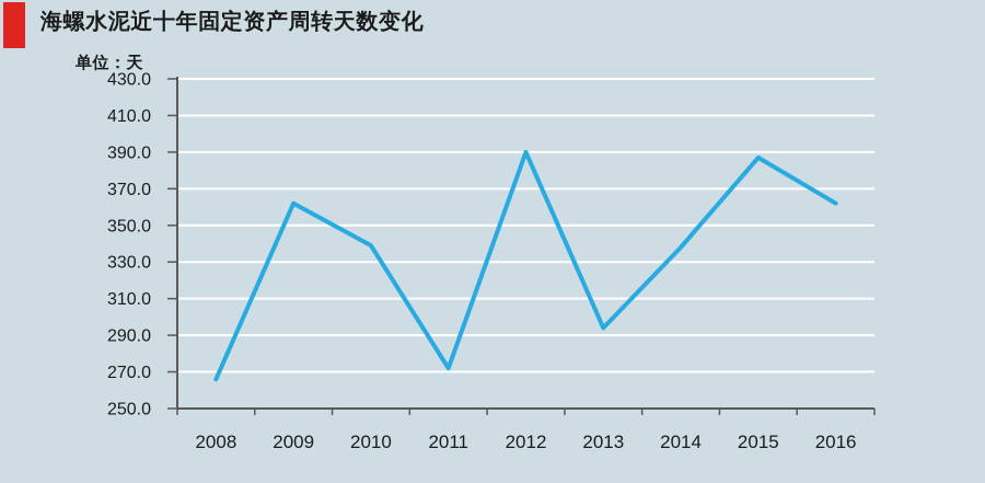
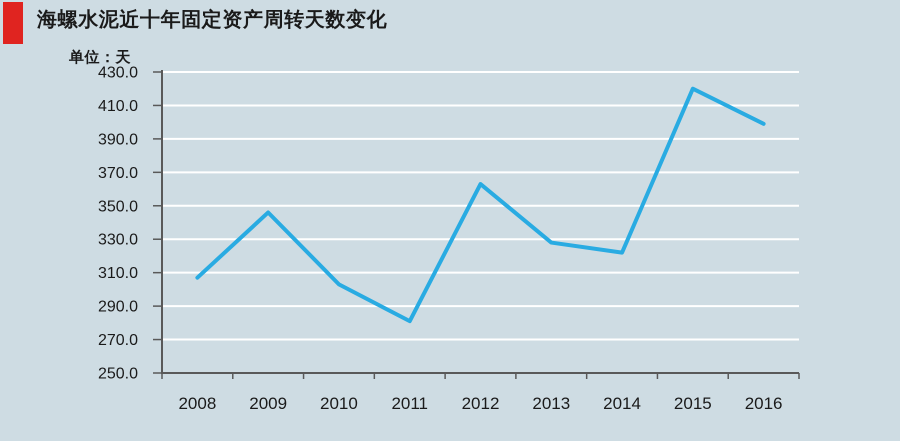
2008: 266 -> 307
2009: 362 -> 346
2010: 339 -> 303
2011: 272 -> 281
2012: 390 -> 363
2013: 294 -> 328
2014: 338 -> 322
2015: 387 -> 420
2016: 362 -> 399
